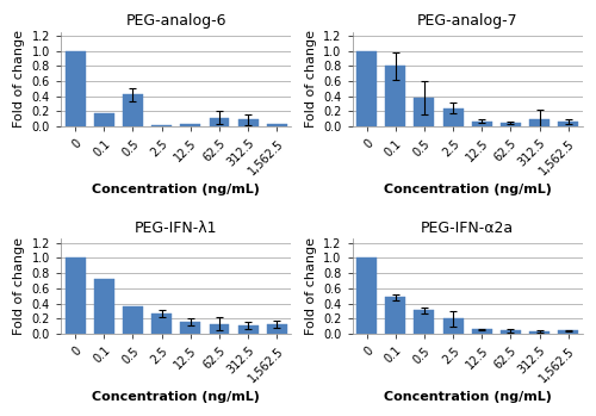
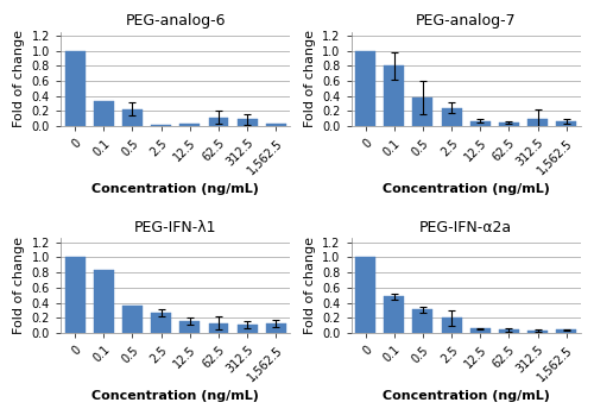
PEG-analog-6/0.1: 0.18 -> 0.34
PEG-analog-6/0.5: 0.42 -> 0.23
PEG-IFN-λ1/0.1: 0.72 -> 0.83
